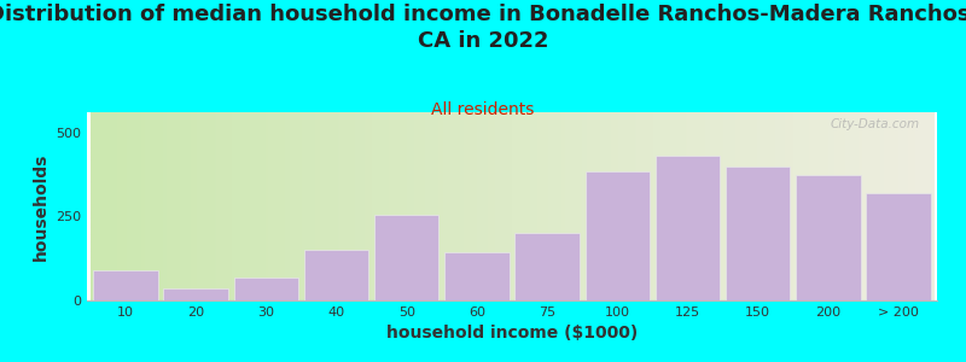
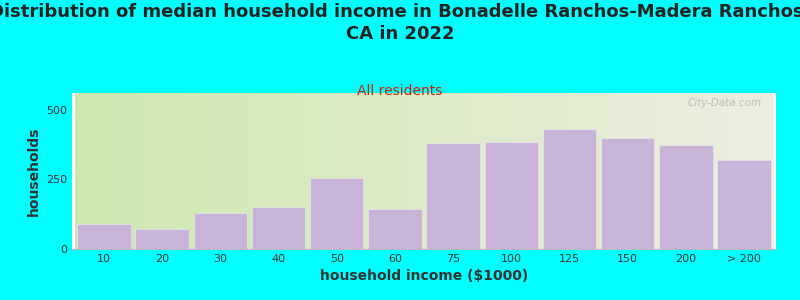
20: 35 -> 72
30: 70 -> 130
75: 200 -> 380
